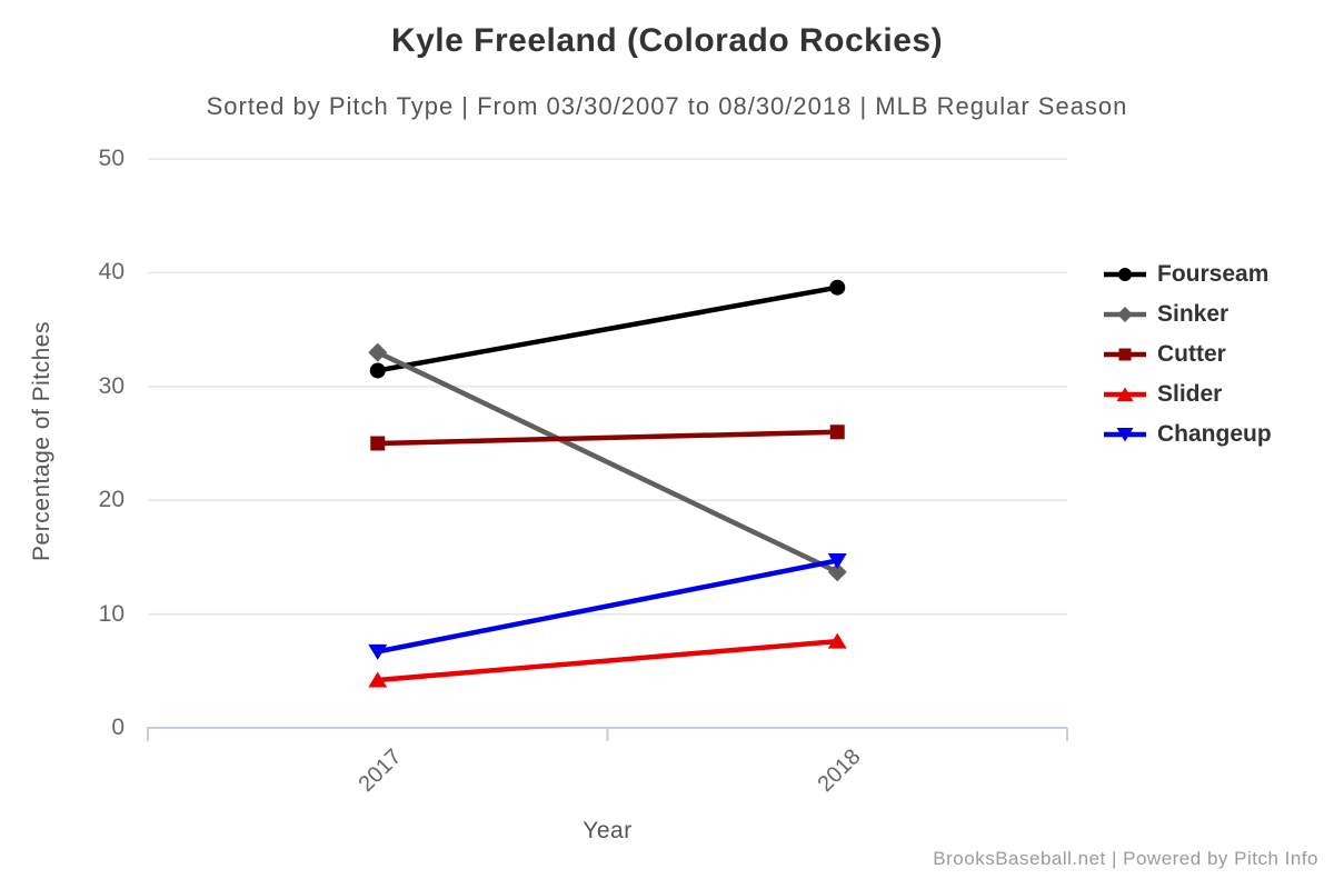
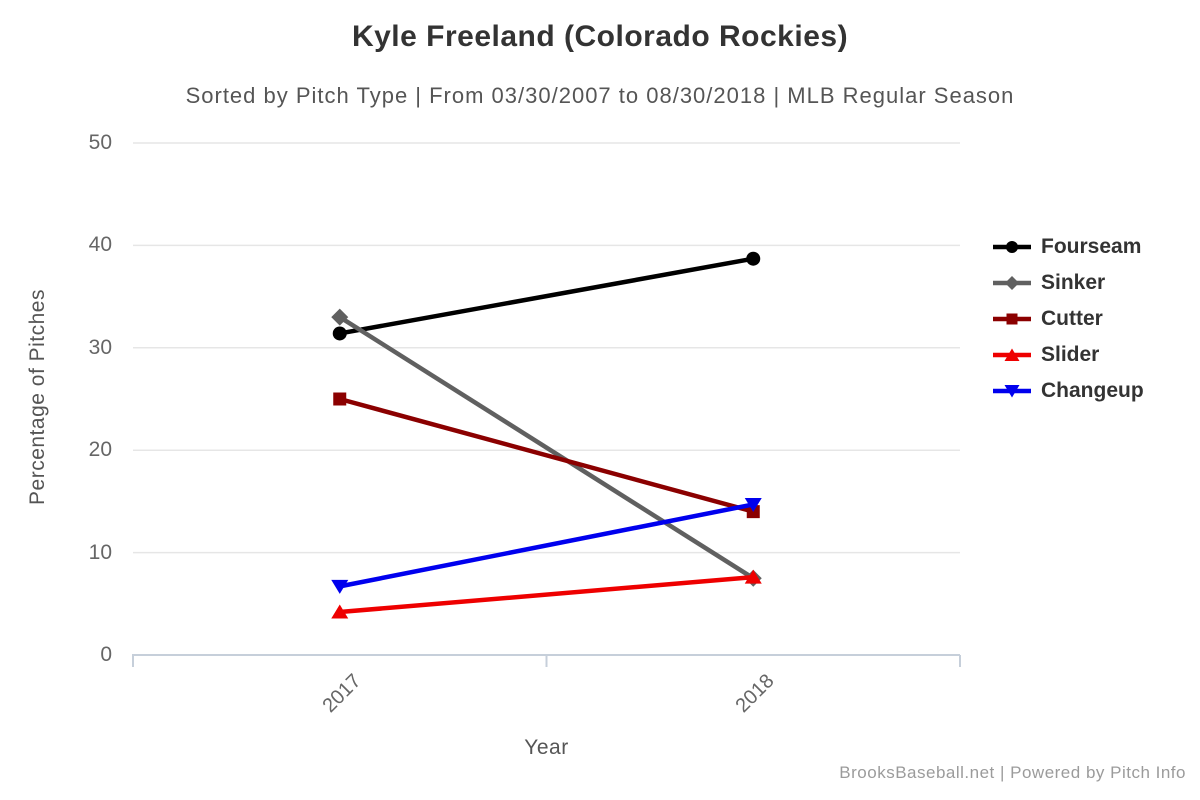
Sinker/2018: 13.7 -> 7.5
Cutter/2018: 26 -> 14
